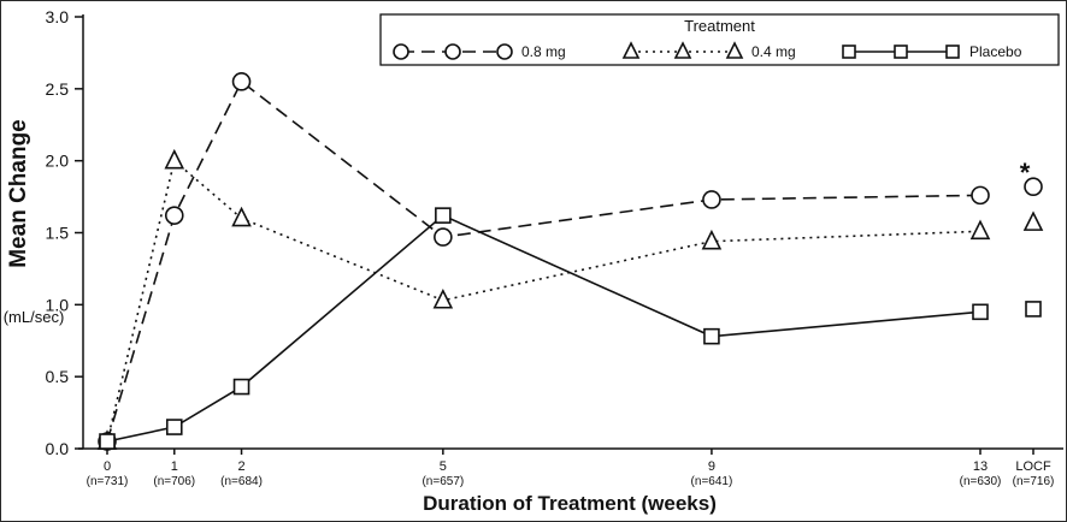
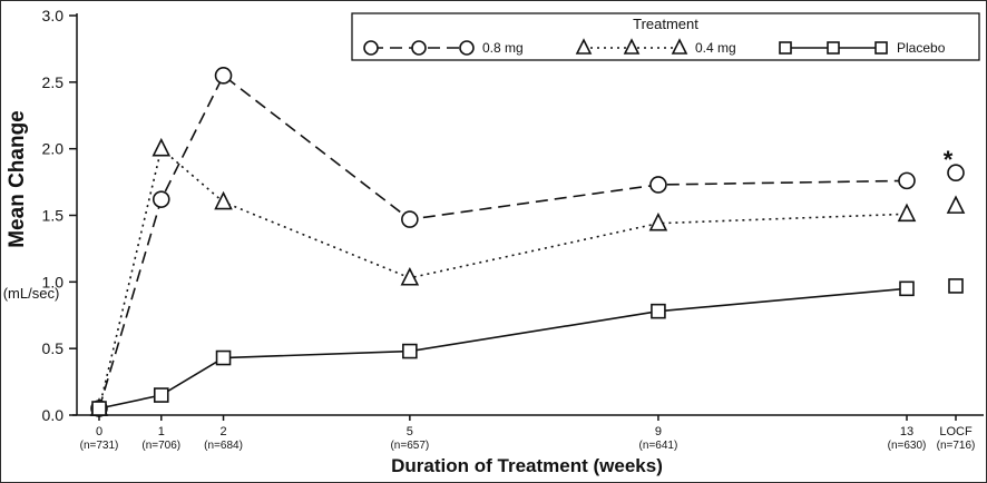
Placebo/5: 1.62 -> 0.48
